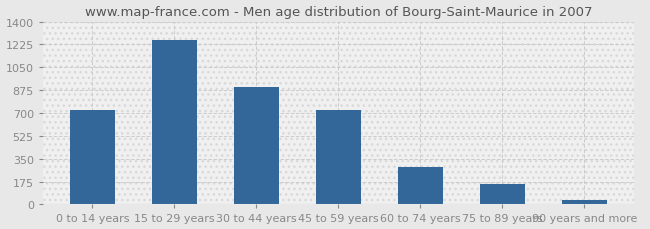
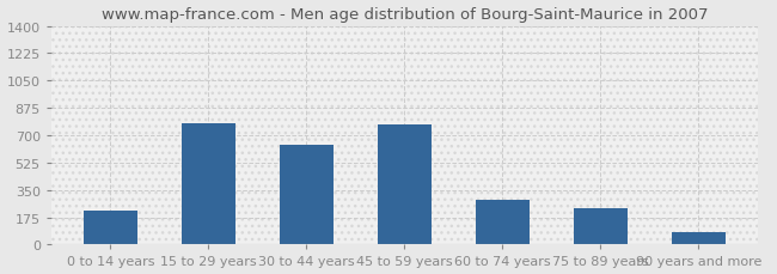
0 to 14 years: 720 -> 220
15 to 29 years: 1260 -> 780
30 to 44 years: 900 -> 640
45 to 59 years: 720 -> 770
75 to 89 years: 160 -> 230
90 years and more: 30 -> 80
